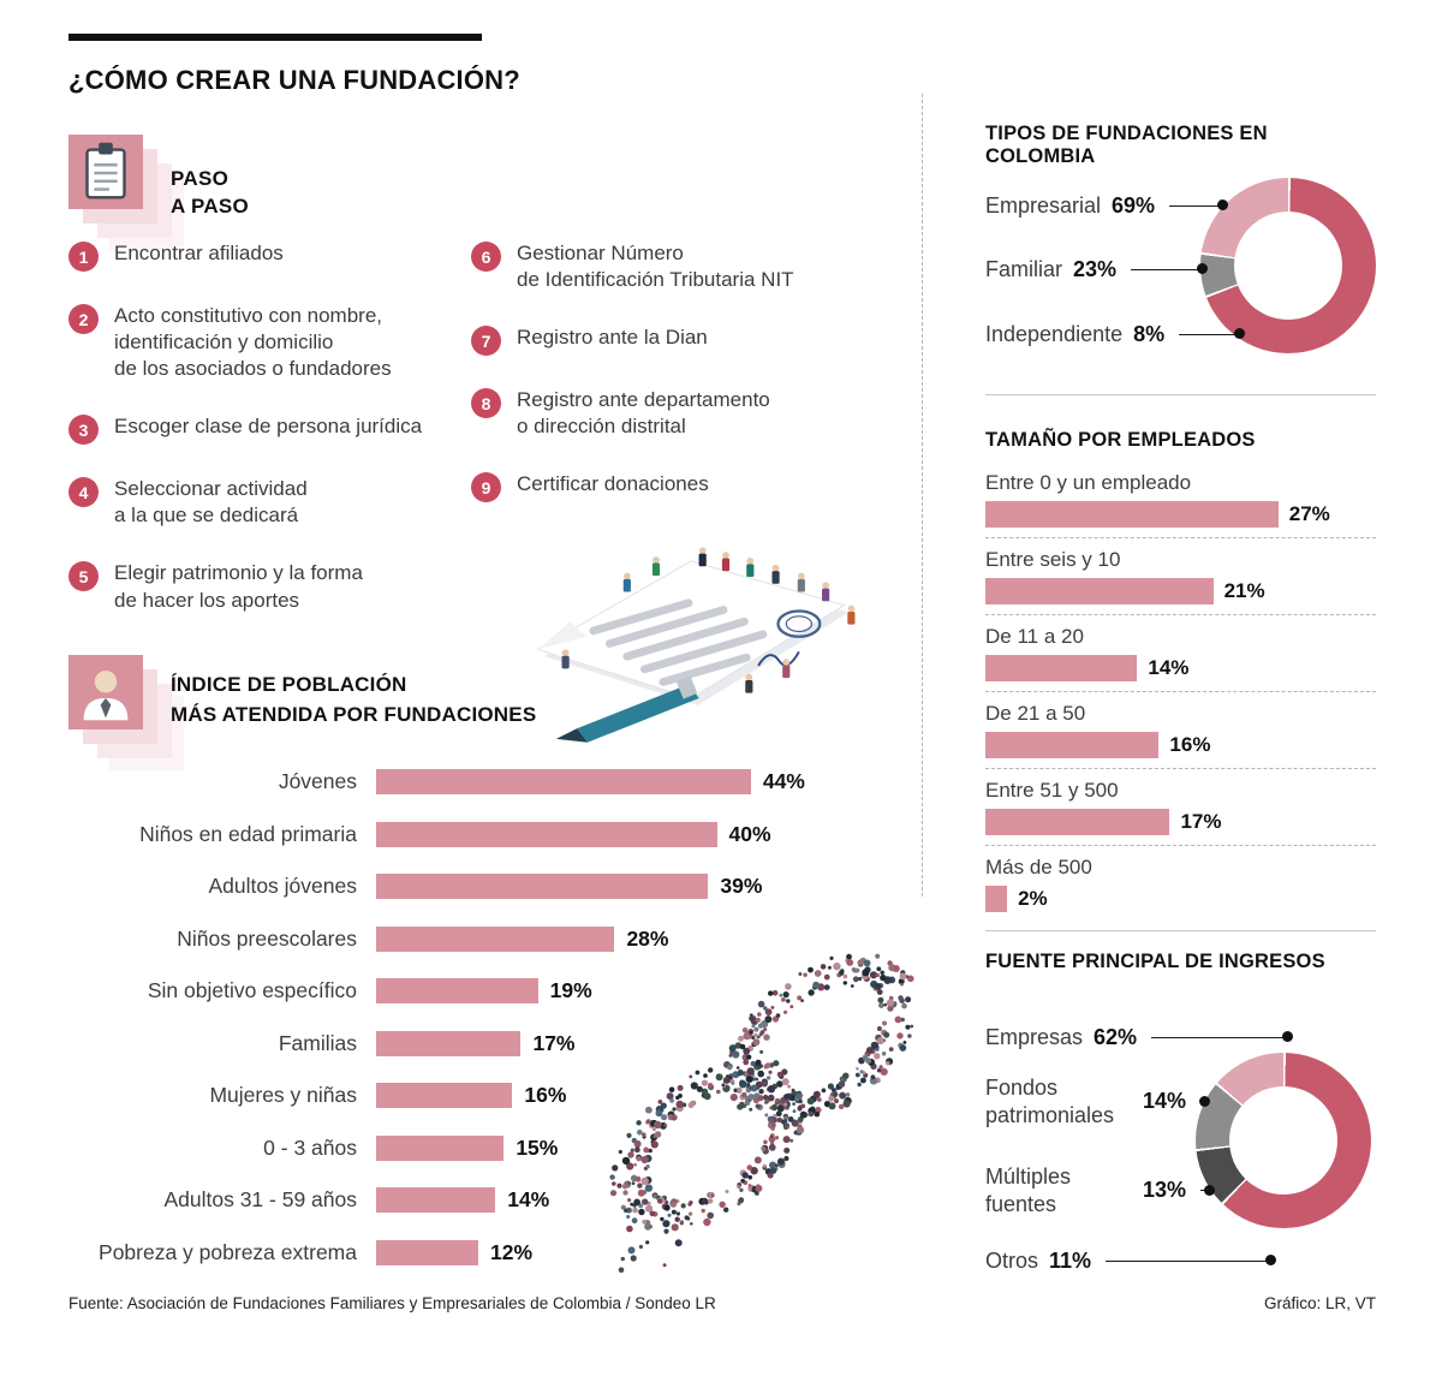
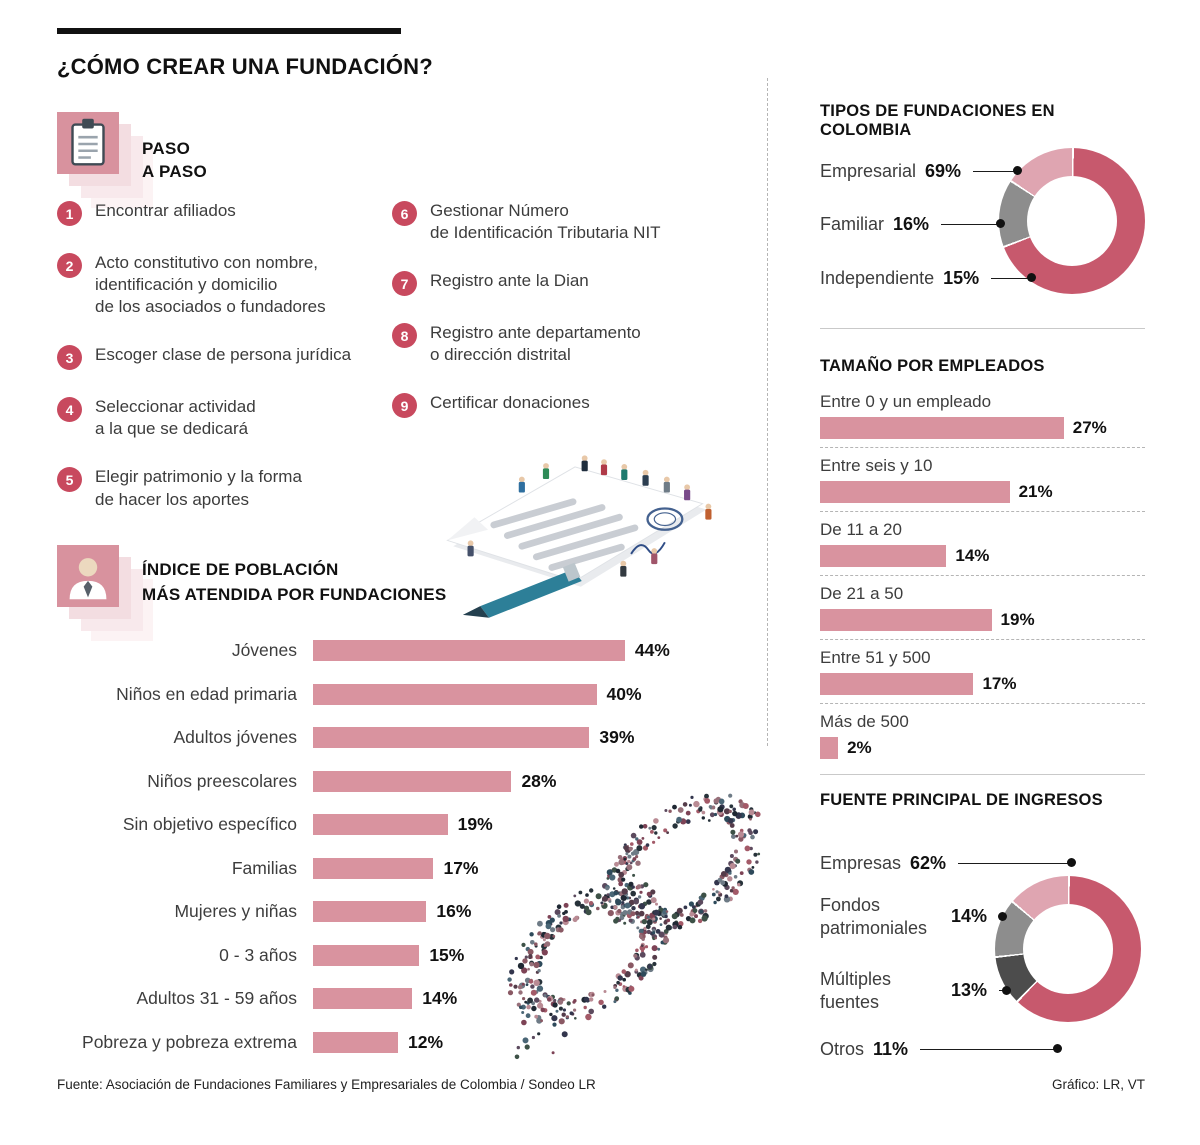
TIPOS DE FUNDACIONES EN COLOMBIA/Familiar: 23% -> 16%
TIPOS DE FUNDACIONES EN COLOMBIA/Independiente: 8% -> 15%
TAMAÑO POR EMPLEADOS/De 21 a 50: 16% -> 19%
